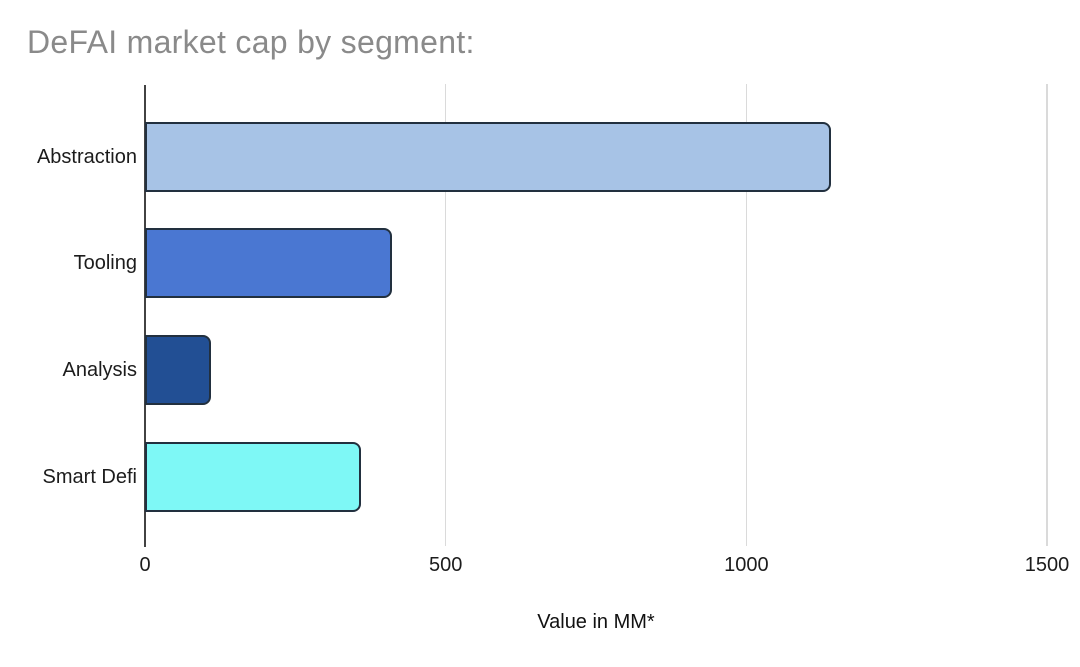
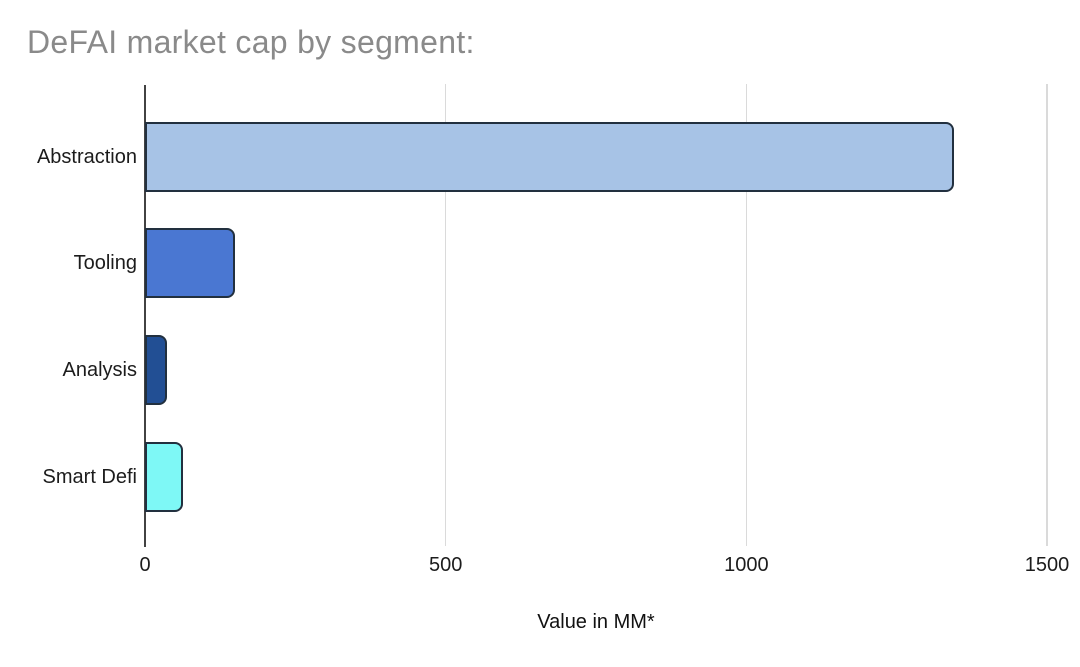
Abstraction: 1140 -> 1340
Tooling: 410 -> 150
Analysis: 110 -> 40
Smart Defi: 360 -> 60
